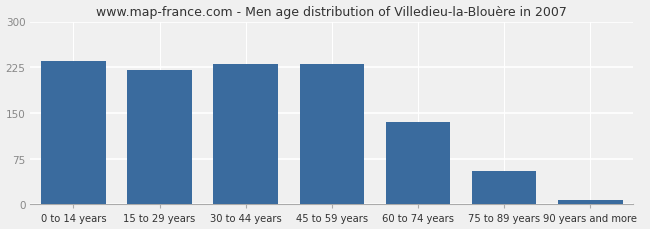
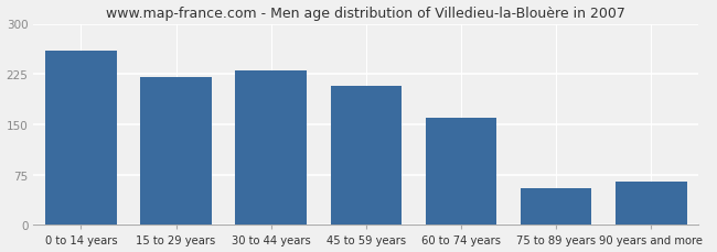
0 to 14 years: 236 -> 260
45 to 59 years: 231 -> 208
60 to 74 years: 135 -> 160
90 years and more: 8 -> 64
